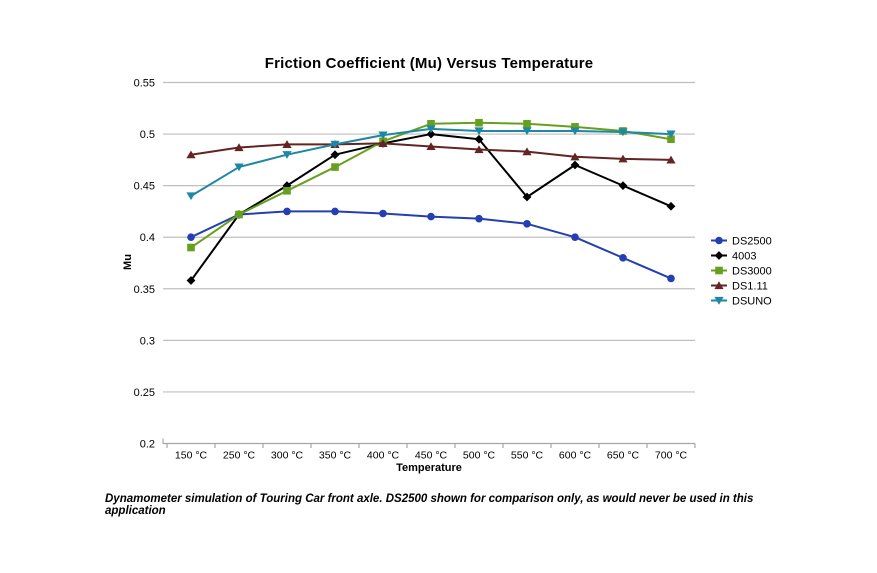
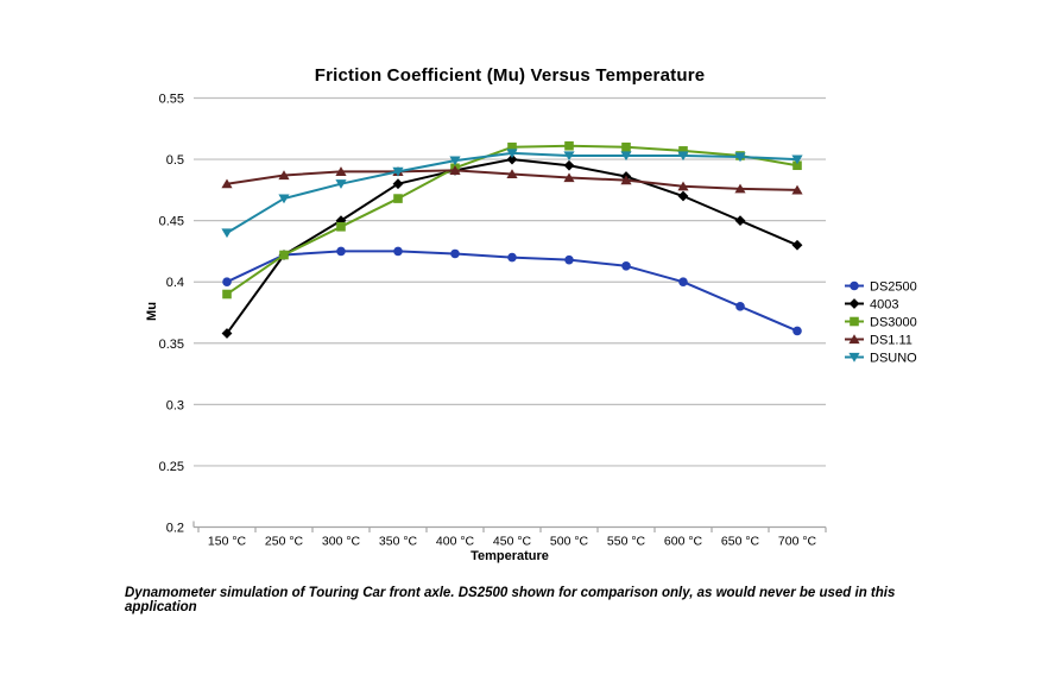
4003/550 °C: 0.439 -> 0.486
